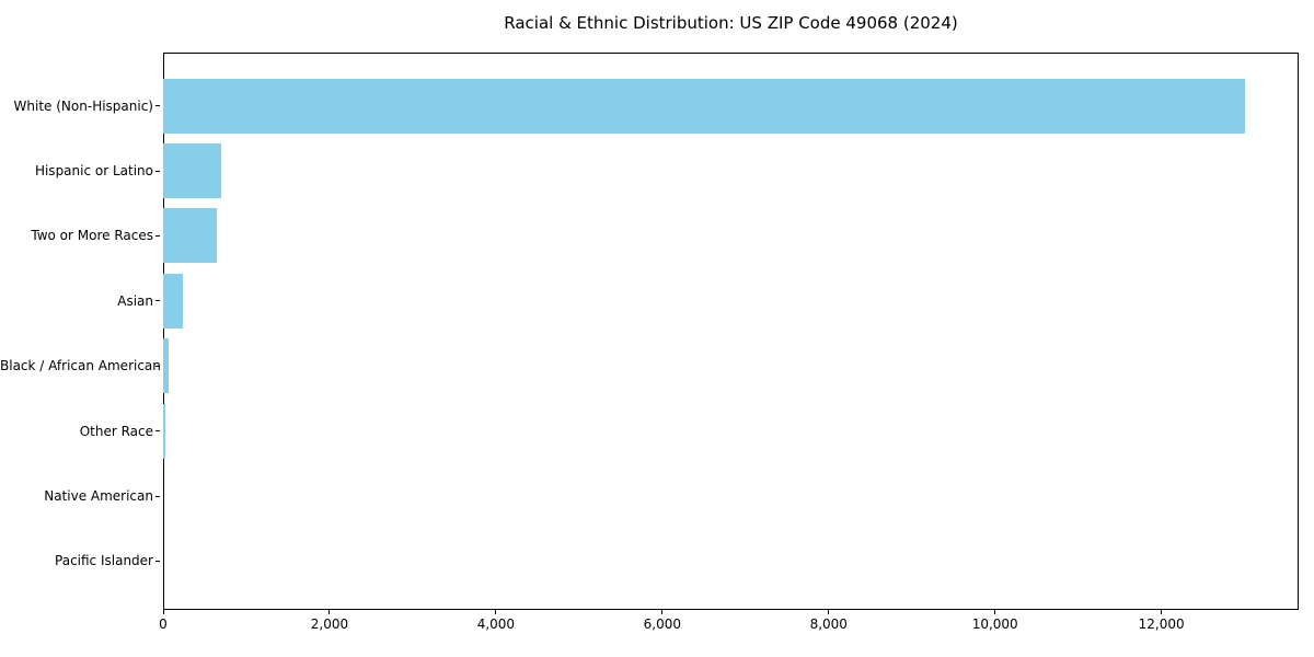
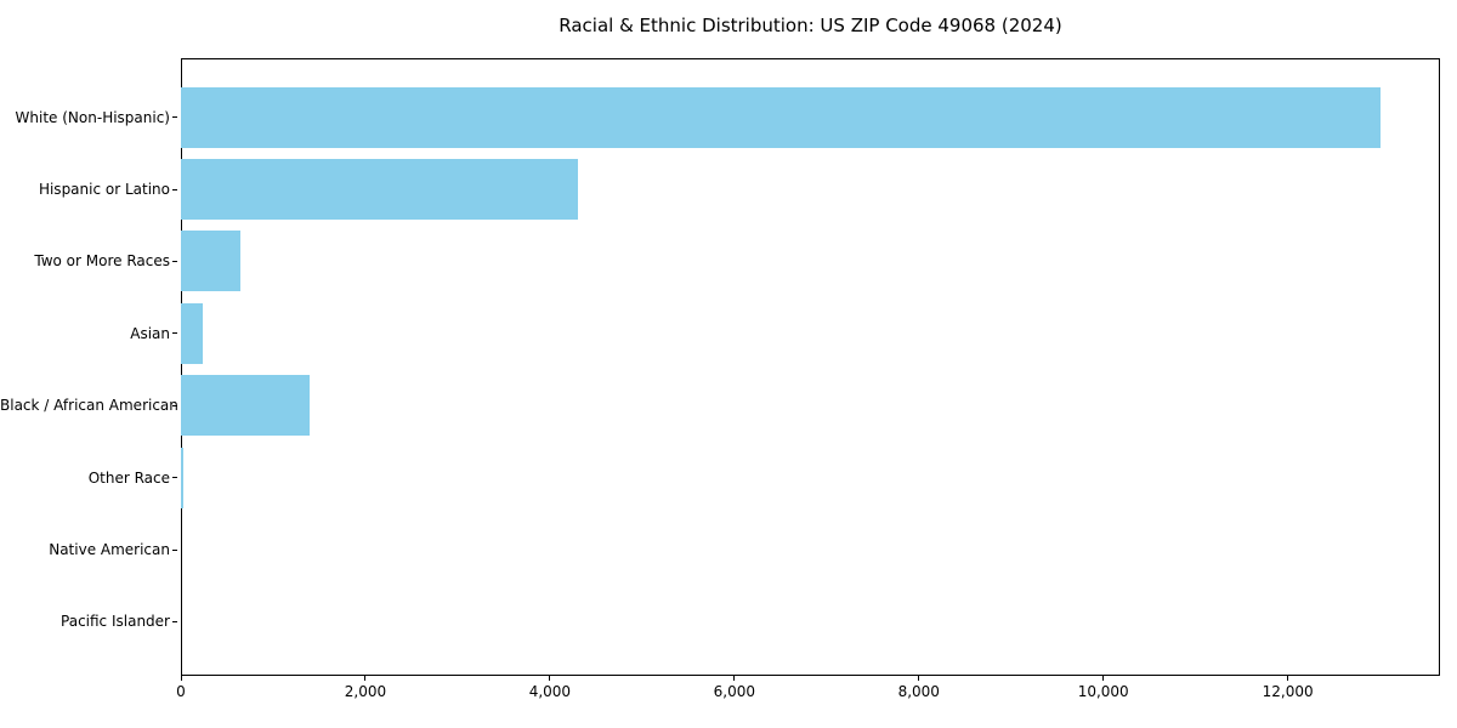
Hispanic or Latino: 700 -> 4300
Black / African American: 100 -> 1400
